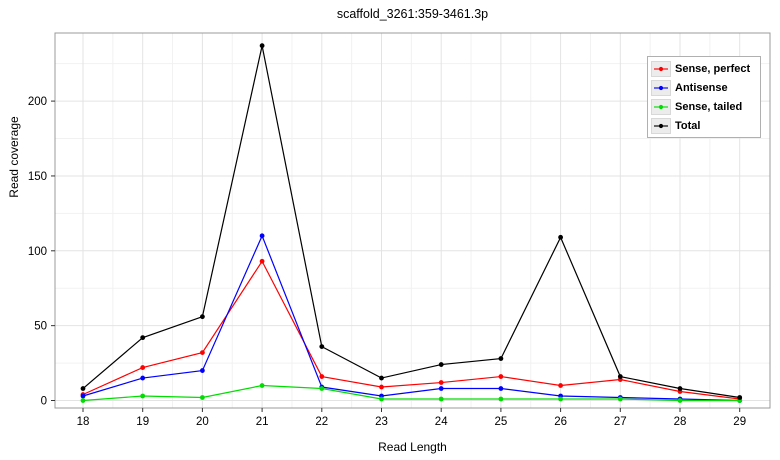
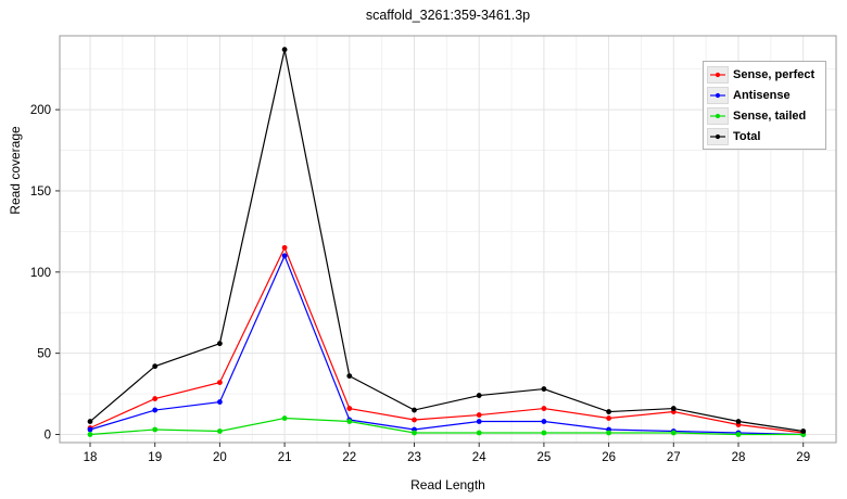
Sense, perfect/21: 93 -> 115
Total/26: 109 -> 14
